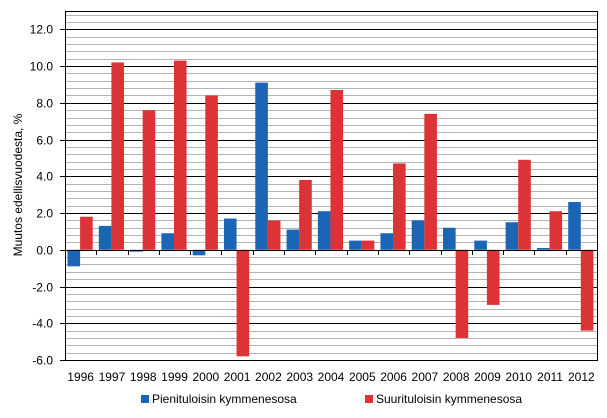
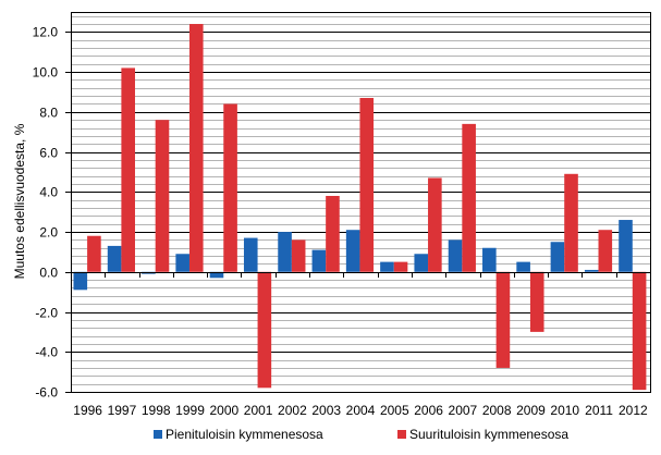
Suurituloisin kymmenesosa/1999: 10.3 -> 12.4
Pienituloisin kymmenesosa/2002: 9.1 -> 2.0
Suurituloisin kymmenesosa/2012: -4.4 -> -5.9
